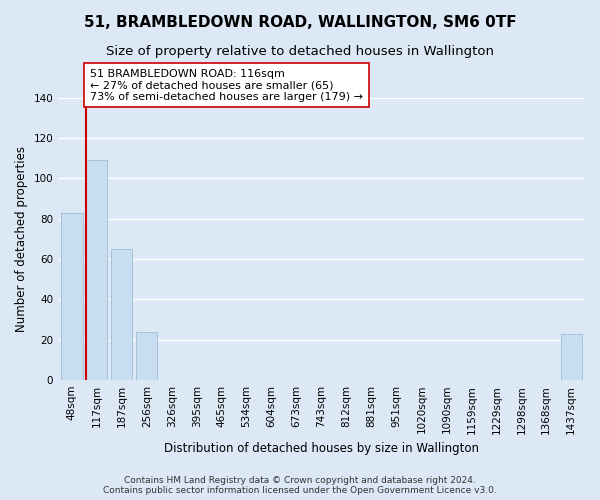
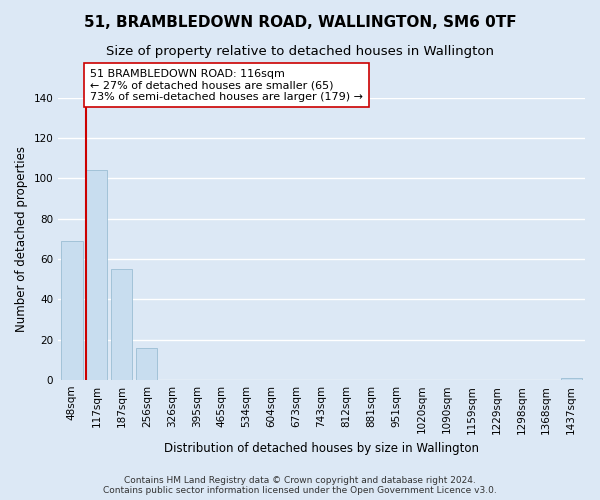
48sqm: 83 -> 69
117sqm: 109 -> 104
187sqm: 65 -> 55
256sqm: 24 -> 16
1437sqm: 23 -> 1
